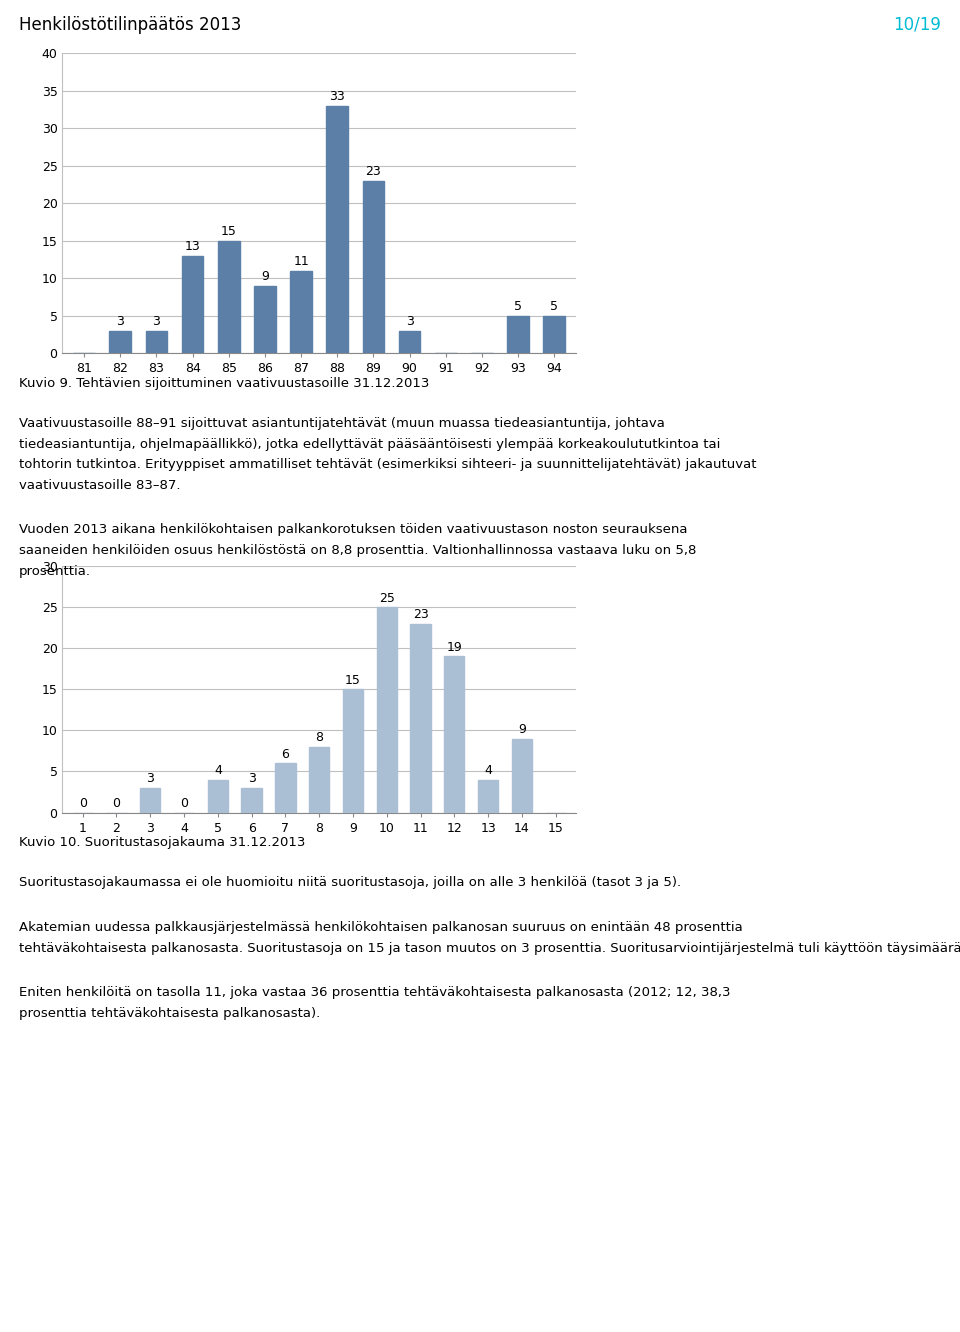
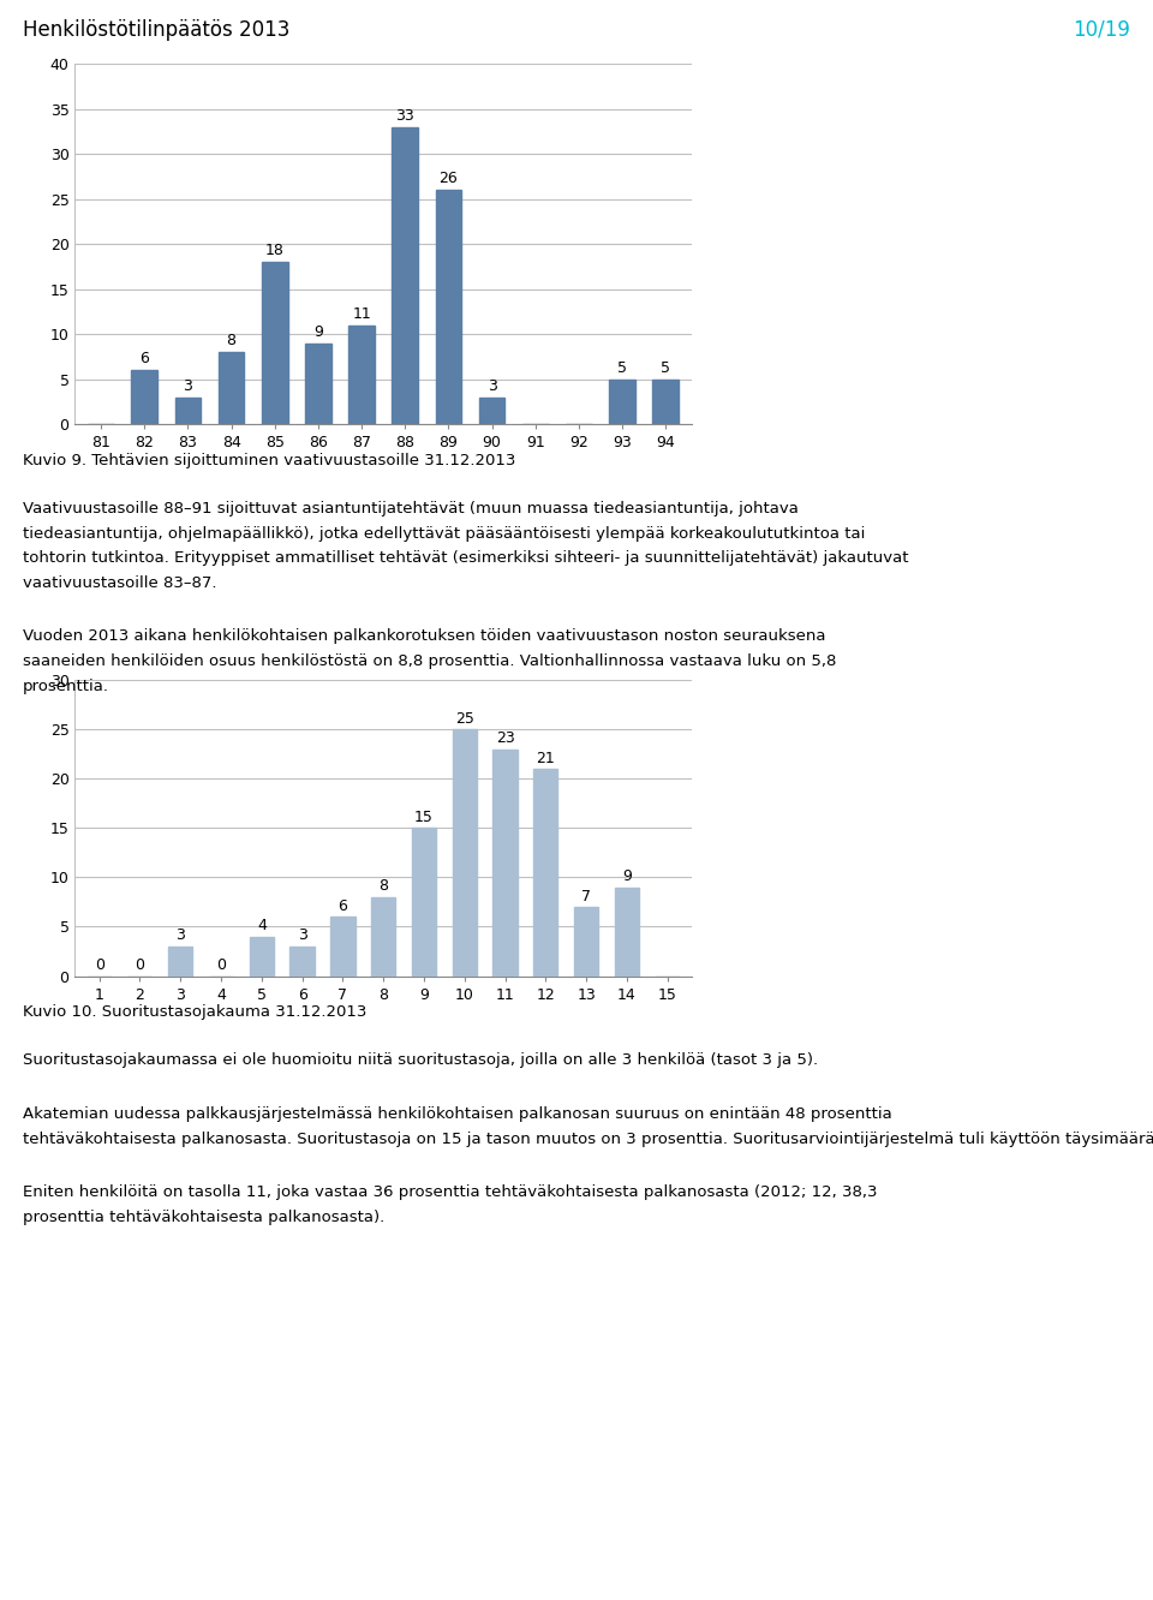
82: 3 -> 6
84: 13 -> 8
85: 15 -> 18
89: 23 -> 26
12: 19 -> 21
13: 4 -> 7
